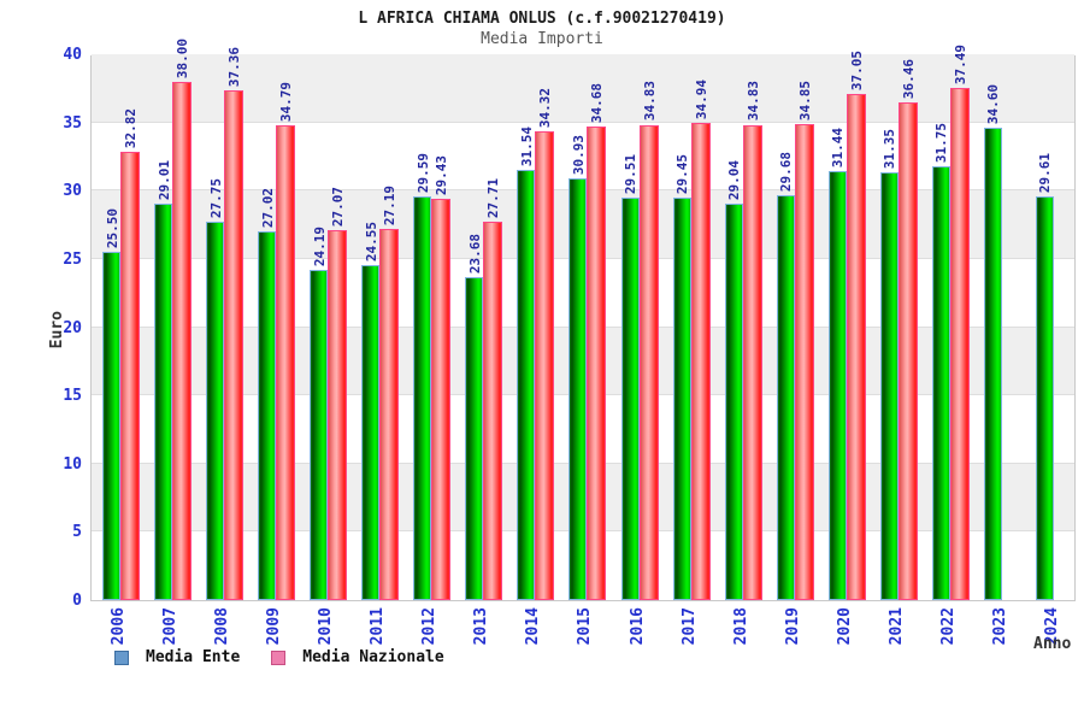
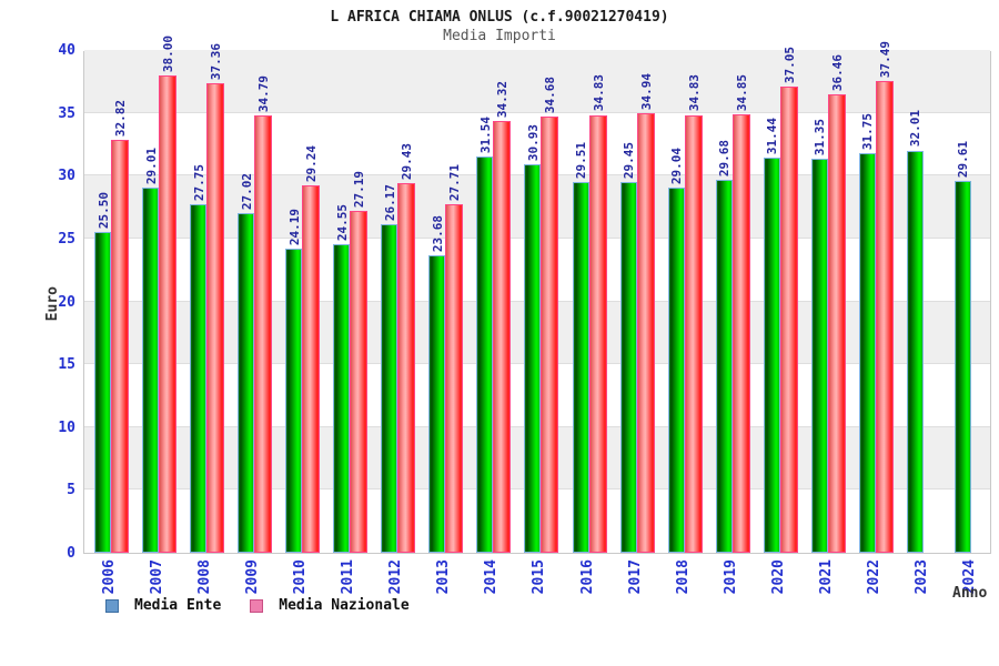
Media Nazionale/2010: 27.07 -> 29.24
Media Ente/2012: 29.59 -> 26.17
Media Ente/2023: 34.60 -> 32.01
